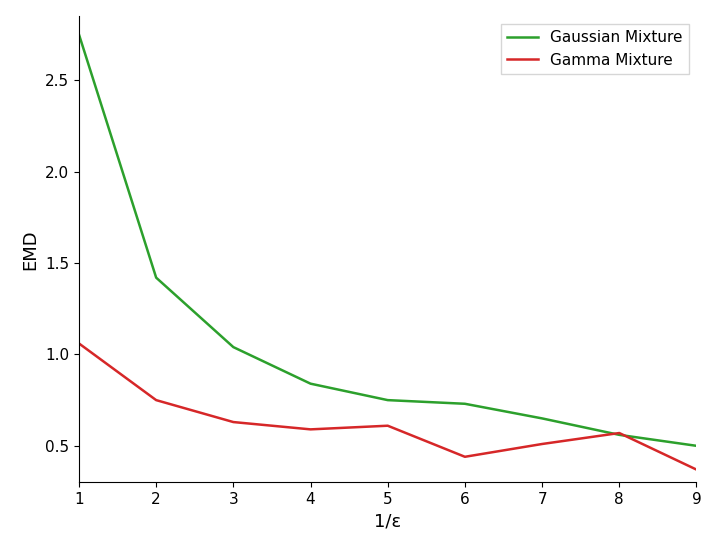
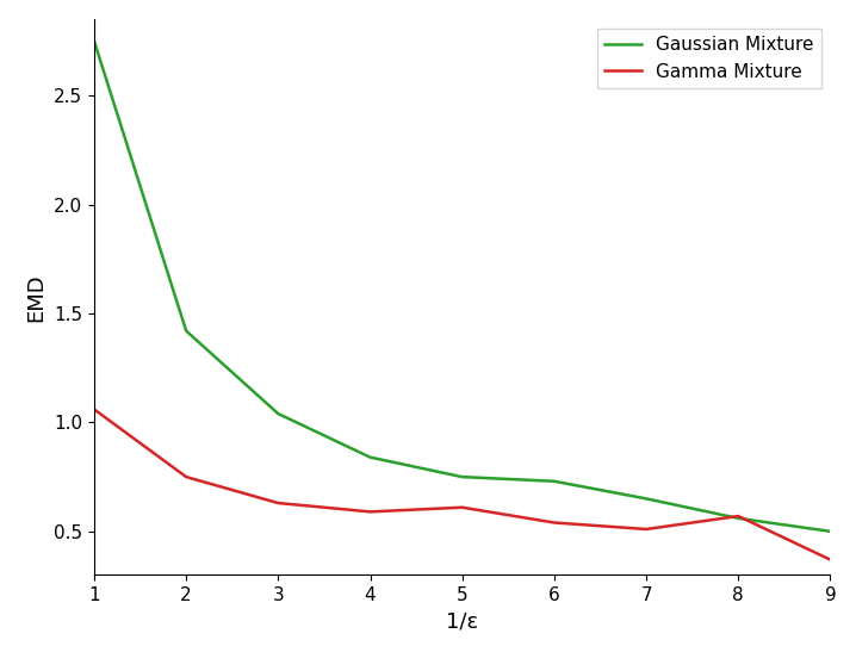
Gamma Mixture/6: 0.44 -> 0.54
